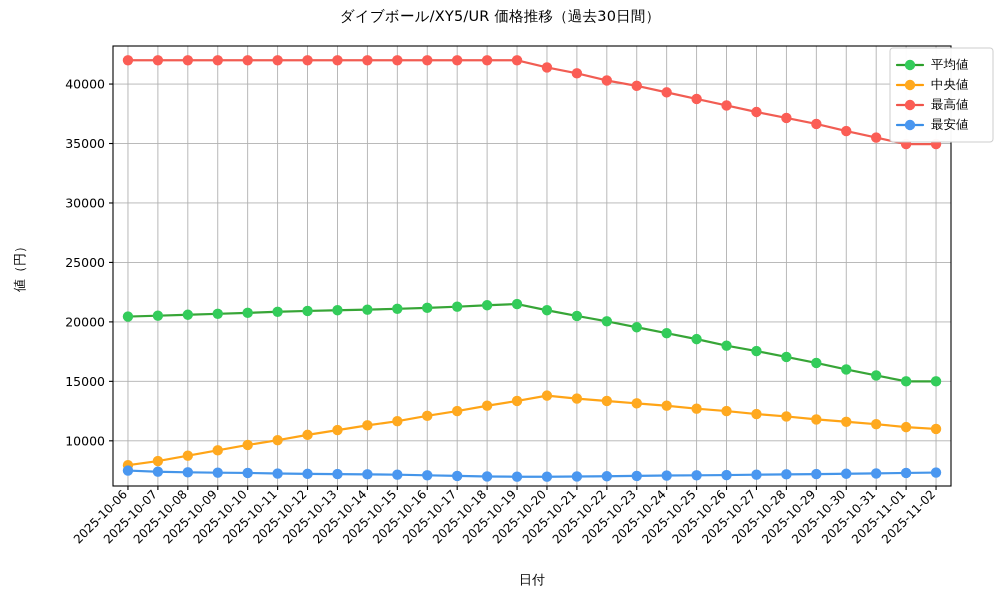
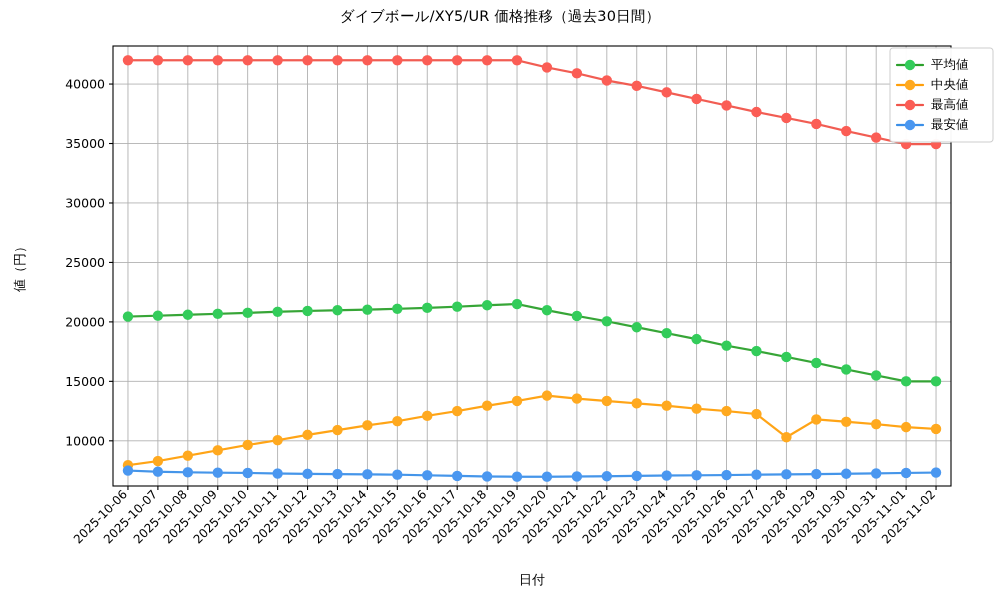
中央値/2025-10-28: 12000 -> 10300
